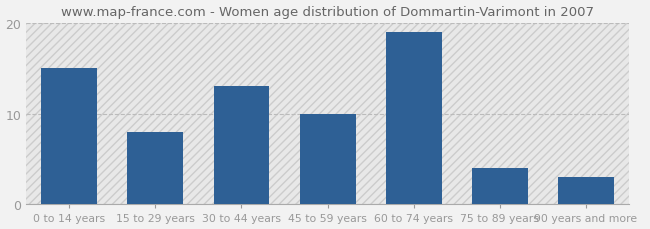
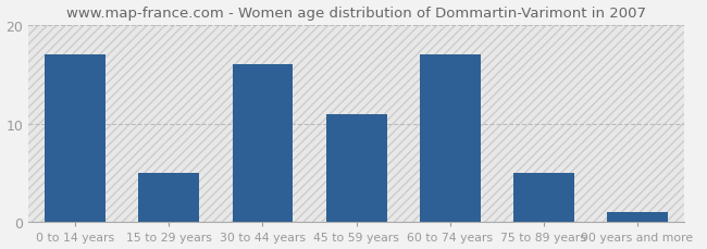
0 to 14 years: 15 -> 17
15 to 29 years: 8 -> 5
30 to 44 years: 13 -> 16
45 to 59 years: 10 -> 11
60 to 74 years: 19 -> 17
75 to 89 years: 4 -> 5
90 years and more: 3 -> 1
